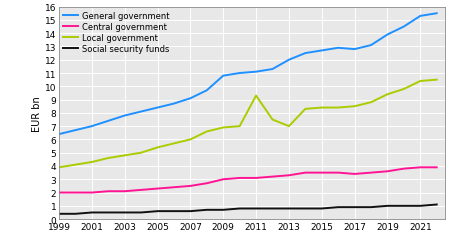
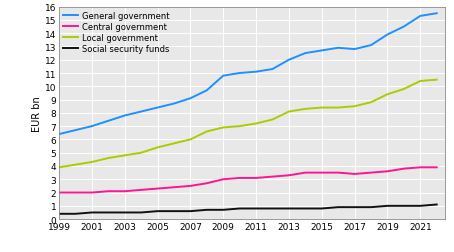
Local government/2011: 9.3 -> 7.2
Local government/2013: 7.0 -> 8.1
